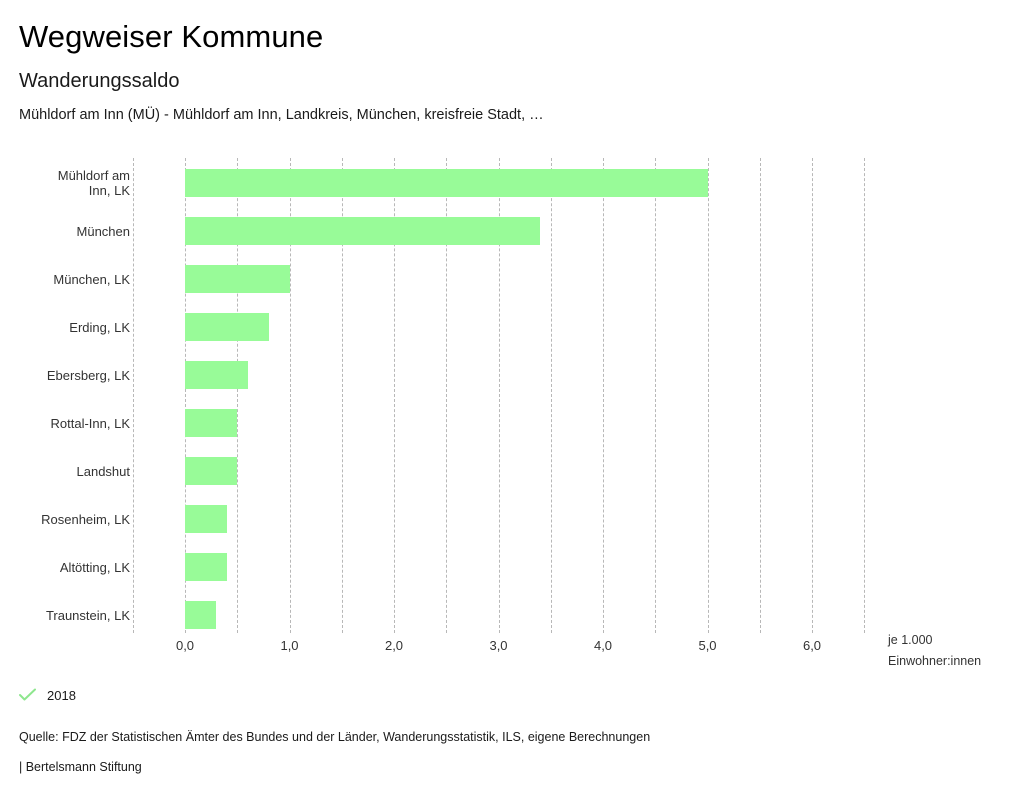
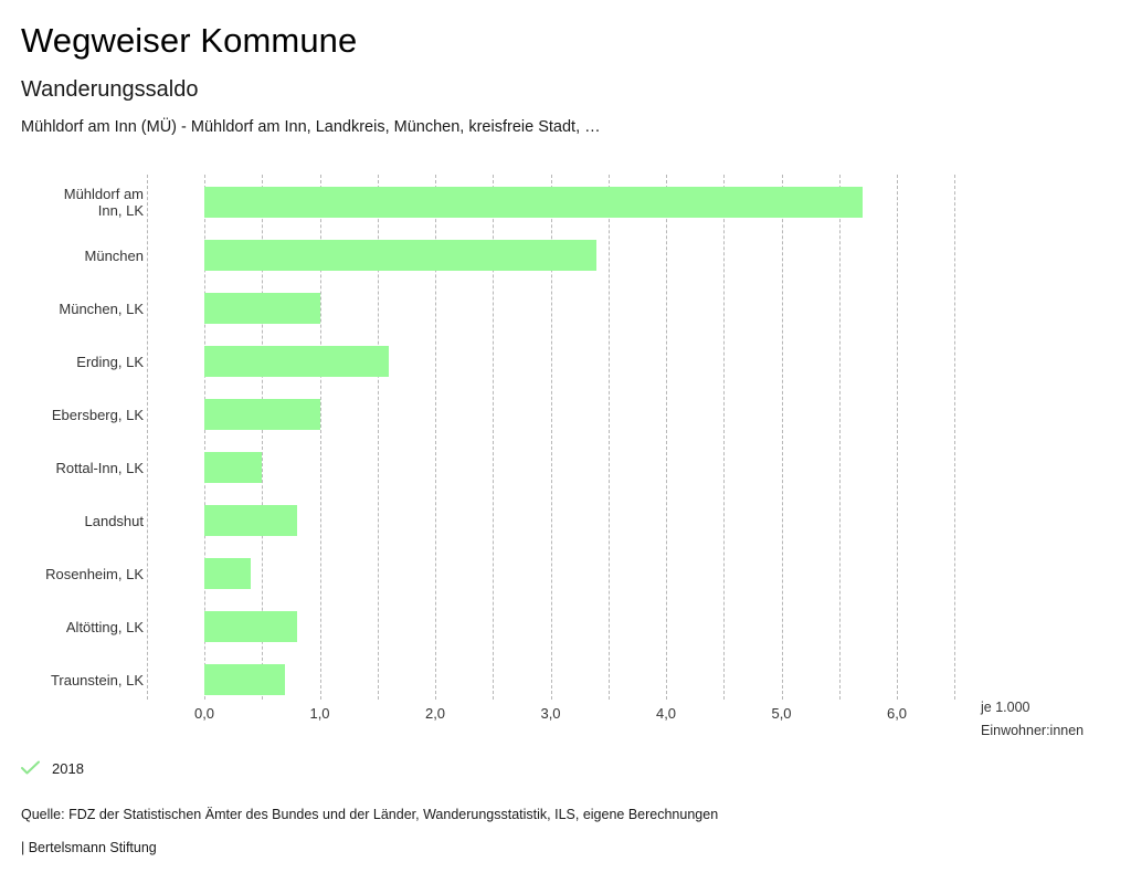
Mühldorf am Inn, LK: 5,0 -> 5,7
Erding, LK: 0,8 -> 1,6
Ebersberg, LK: 0,6 -> 1,0
Landshut: 0,5 -> 0,8
Altötting, LK: 0,4 -> 0,8
Traunstein, LK: 0,3 -> 0,7
